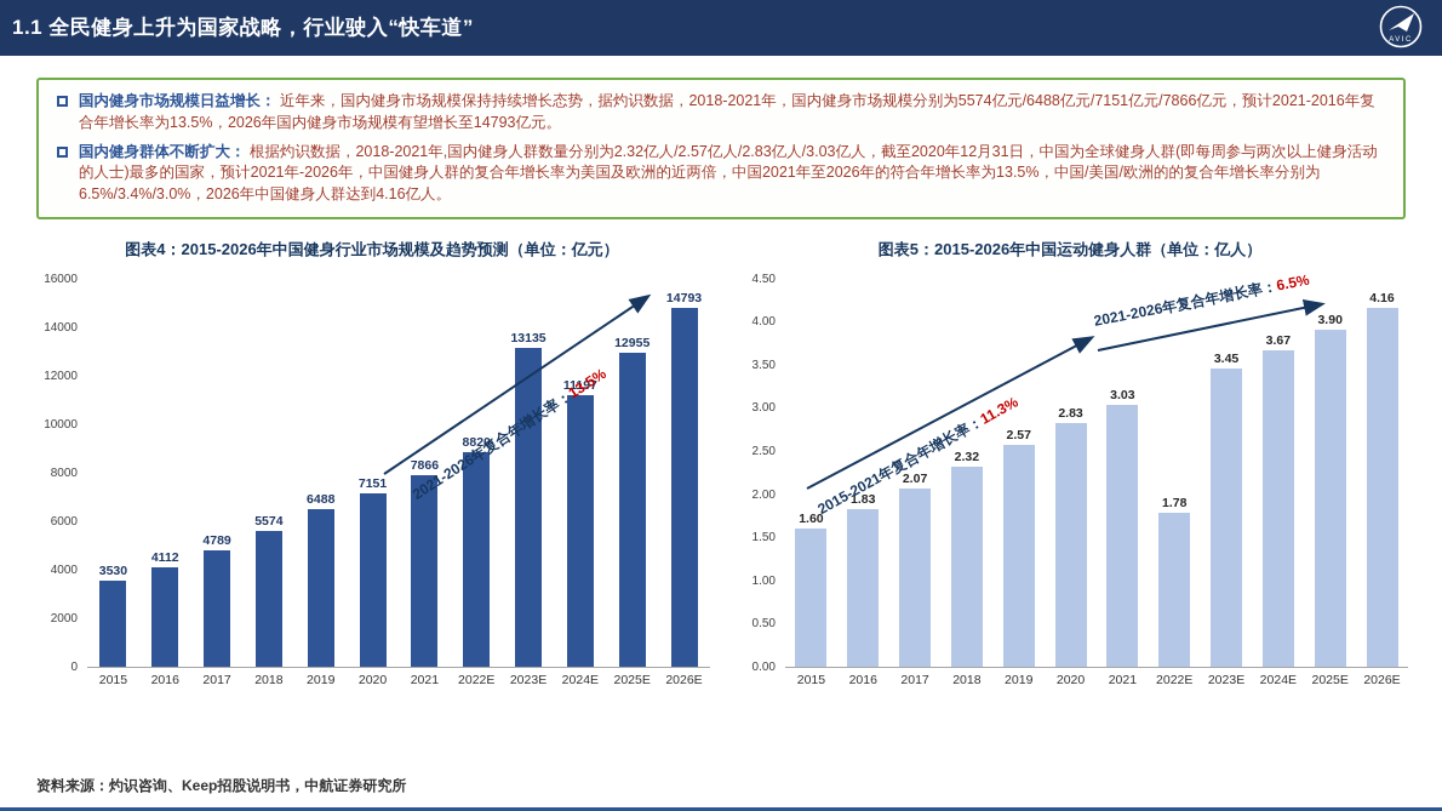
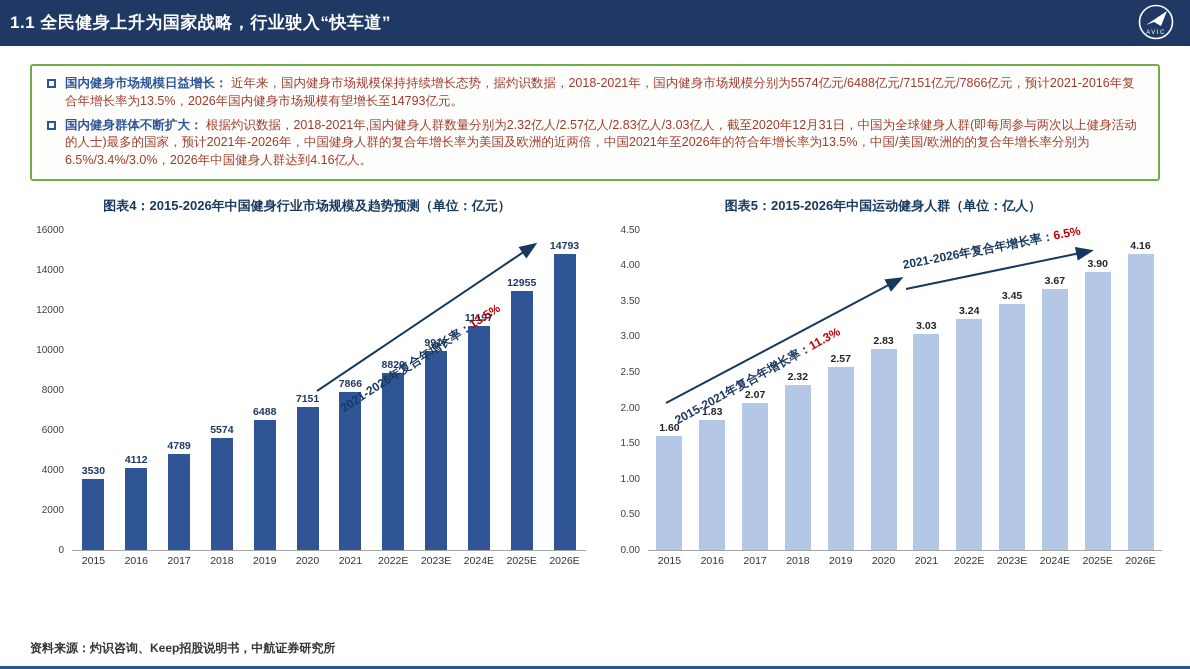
图表4：2015-2026年中国健身行业市场规模及趋势预测（单位：亿元）/2023E: 13135 -> 9917
图表5：2015-2026年中国运动健身人群（单位：亿人）/2022E: 1.78 -> 3.24
